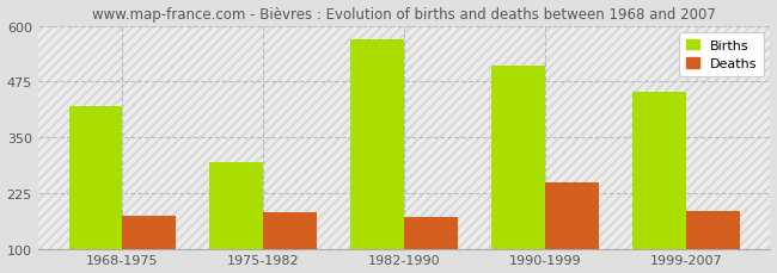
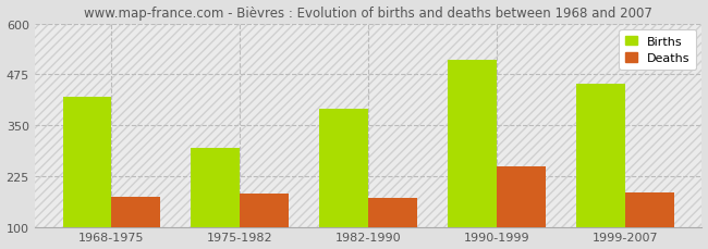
Births/1982-1990: 570 -> 390
